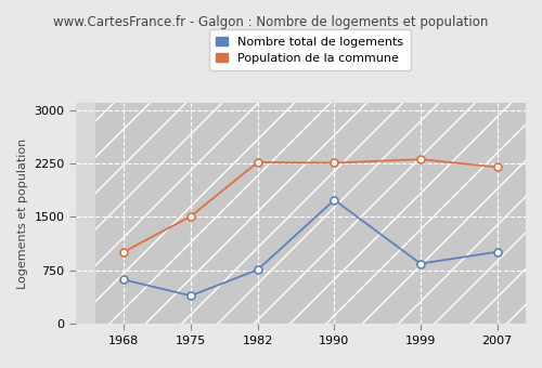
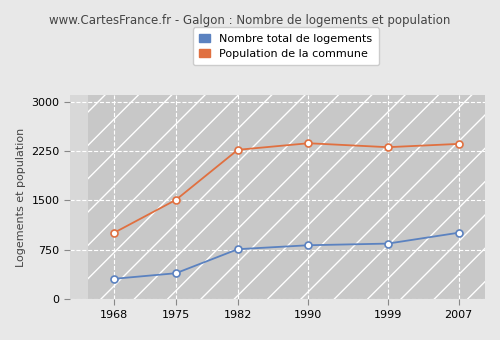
Nombre total de logements/1968: 620 -> 310
Nombre total de logements/1990: 1740 -> 820
Population de la commune/1990: 2260 -> 2370
Population de la commune/2007: 2200 -> 2360
